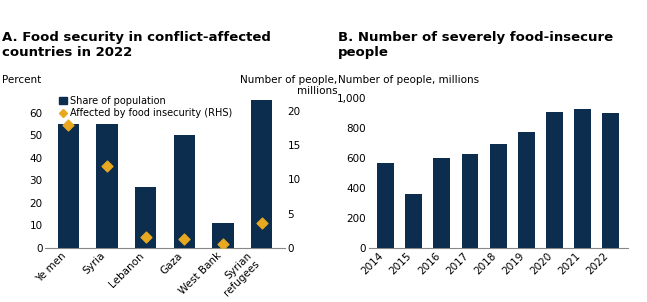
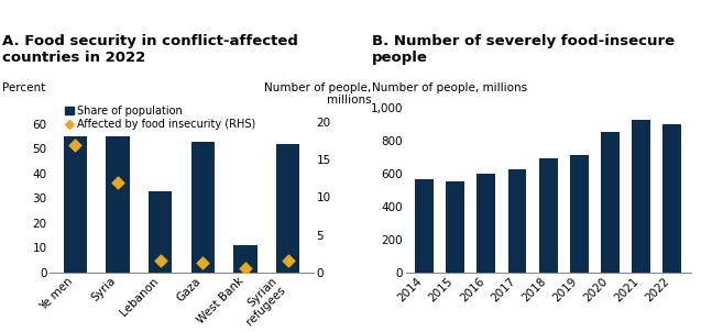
Affected by food insecurity (RHS)/Ye men: 18.0 -> 17.0
Share of population/Lebanon: 27 -> 33
Share of population/Gaza: 50 -> 53
Share of population/Syrian refugees: 66 -> 52
Affected by food insecurity (RHS)/Syrian refugees: 3.6 -> 1.5
2015: 360 -> 550
2019: 770 -> 720
2020: 910 -> 860
